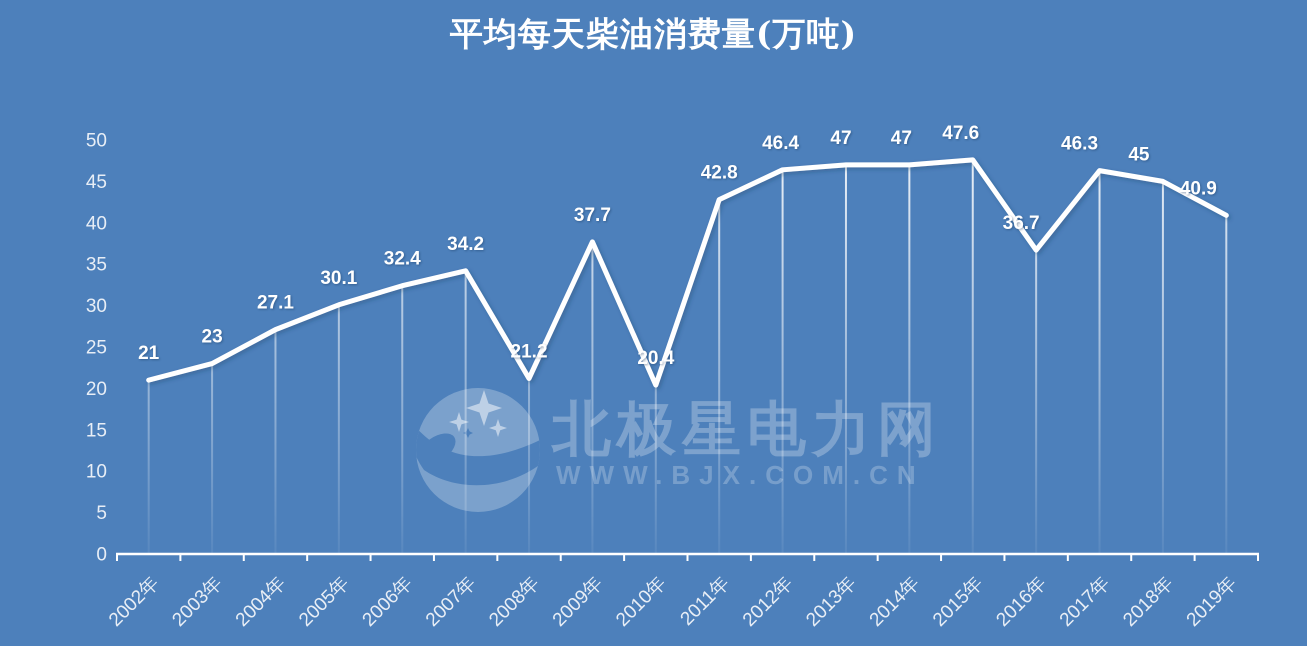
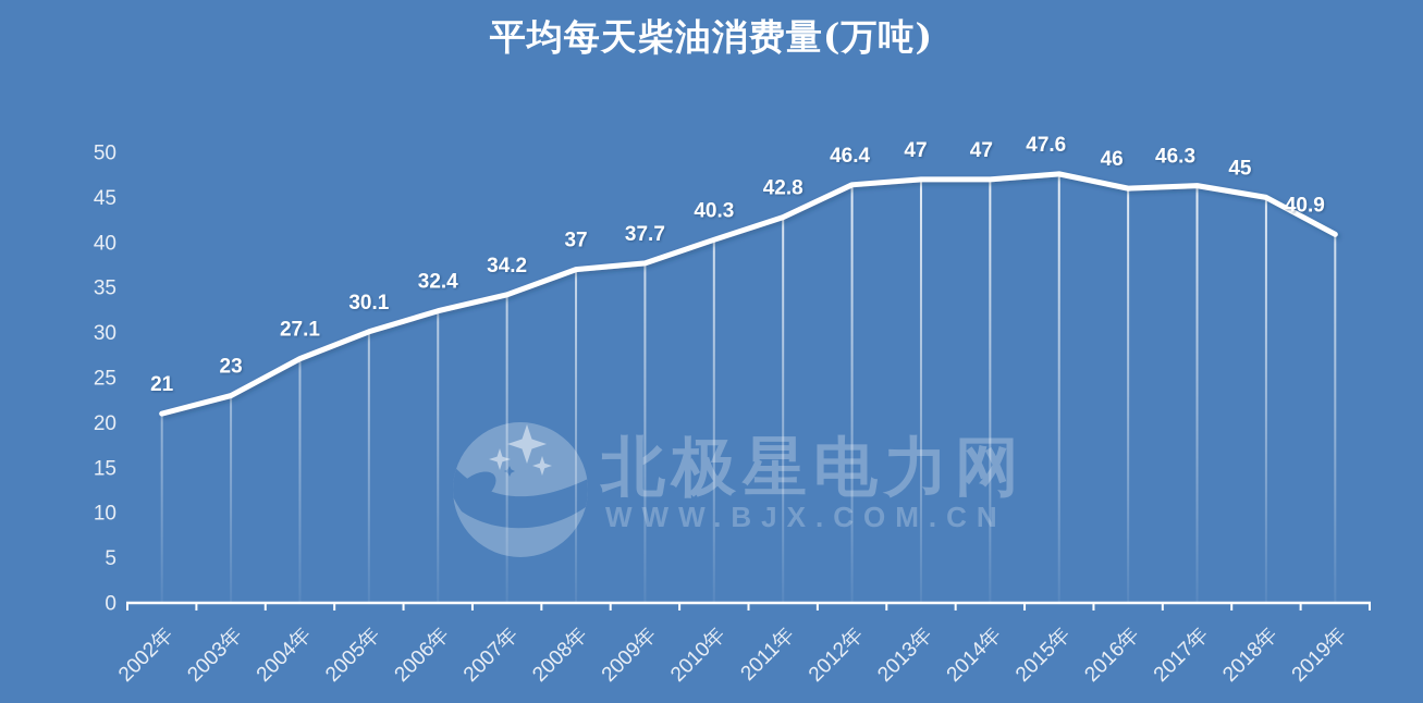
2008年: 21.2 -> 37
2010年: 20.4 -> 40.3
2016年: 36.7 -> 46
